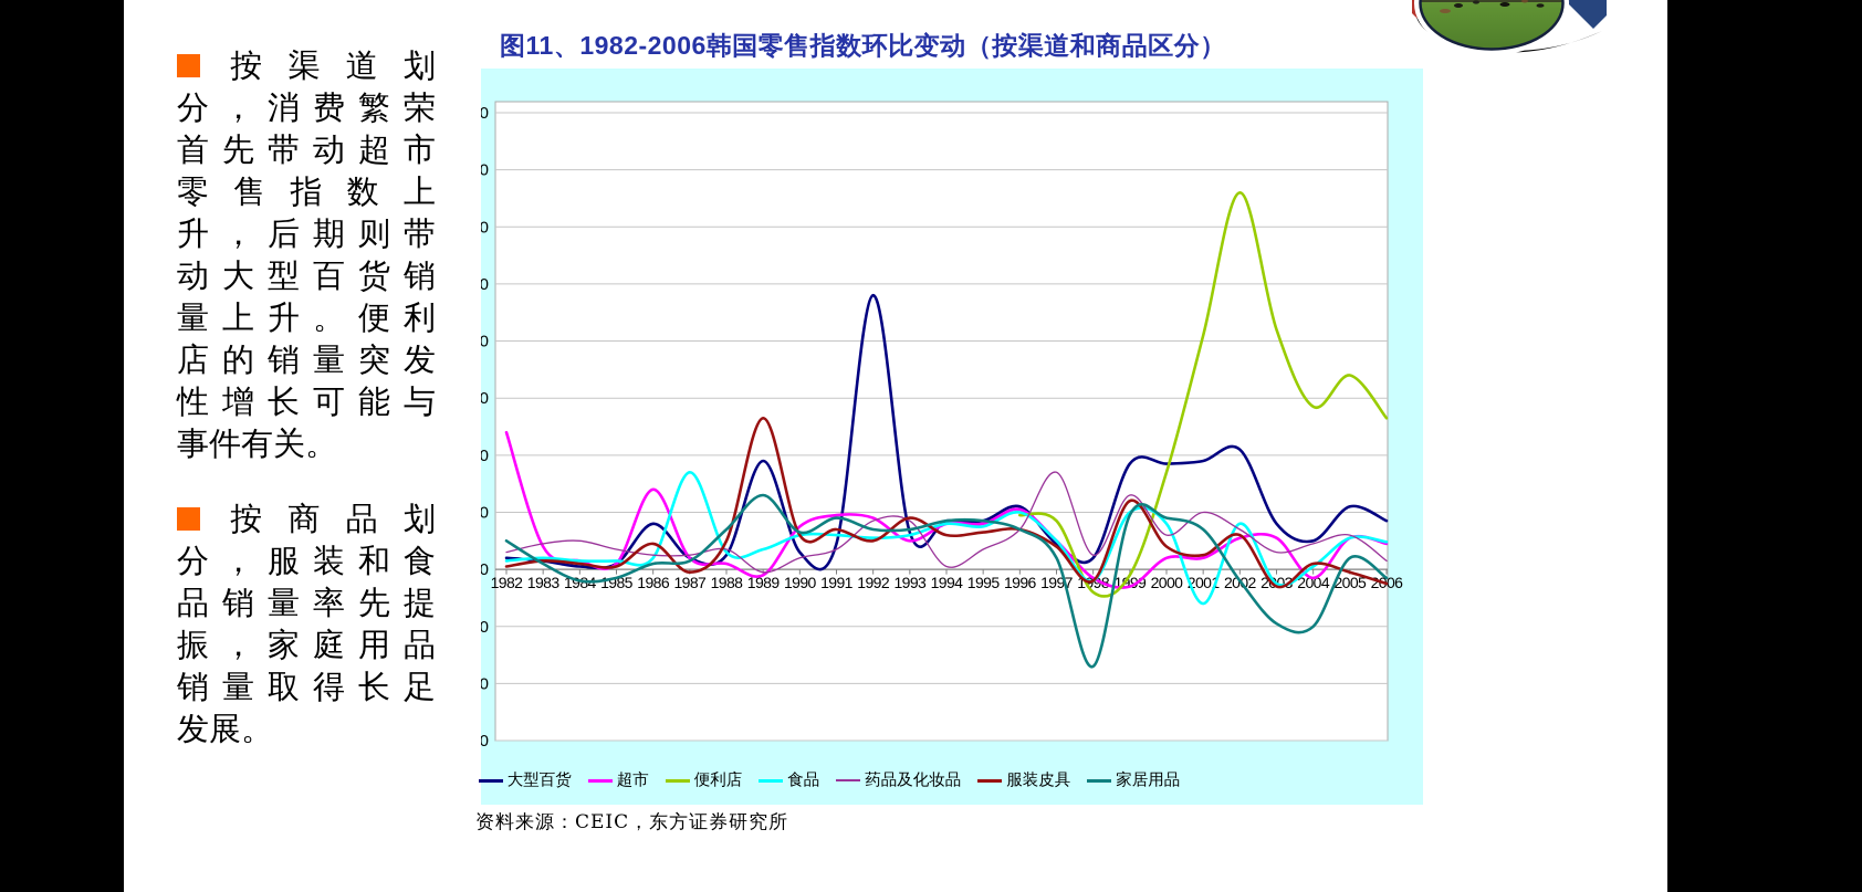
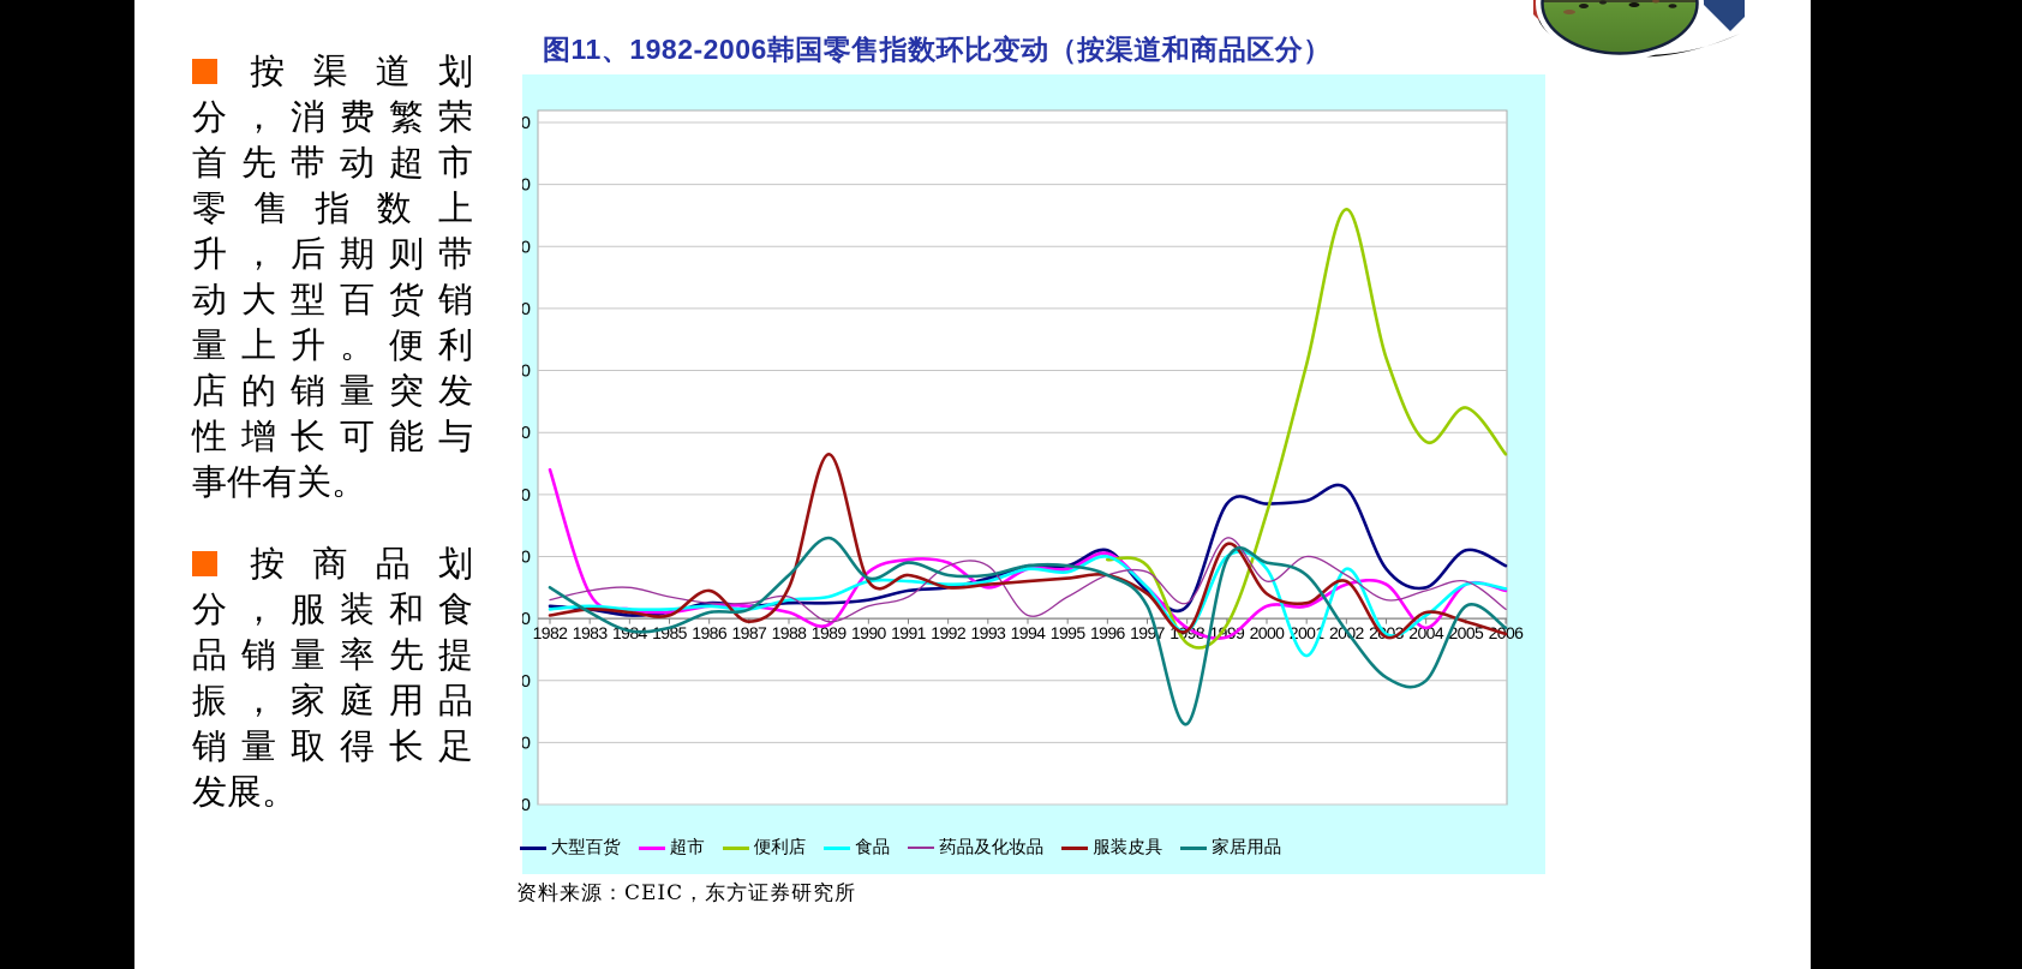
大型百货/1986: 8 -> 2
超市/1986: 14 -> 2
食品/1987: 17 -> 2
大型百货/1989: 19 -> 2
大型百货/1992: 48 -> 5
服装皮具/1993: 9 -> 6
药品及化妆品/1997: 17 -> 8
